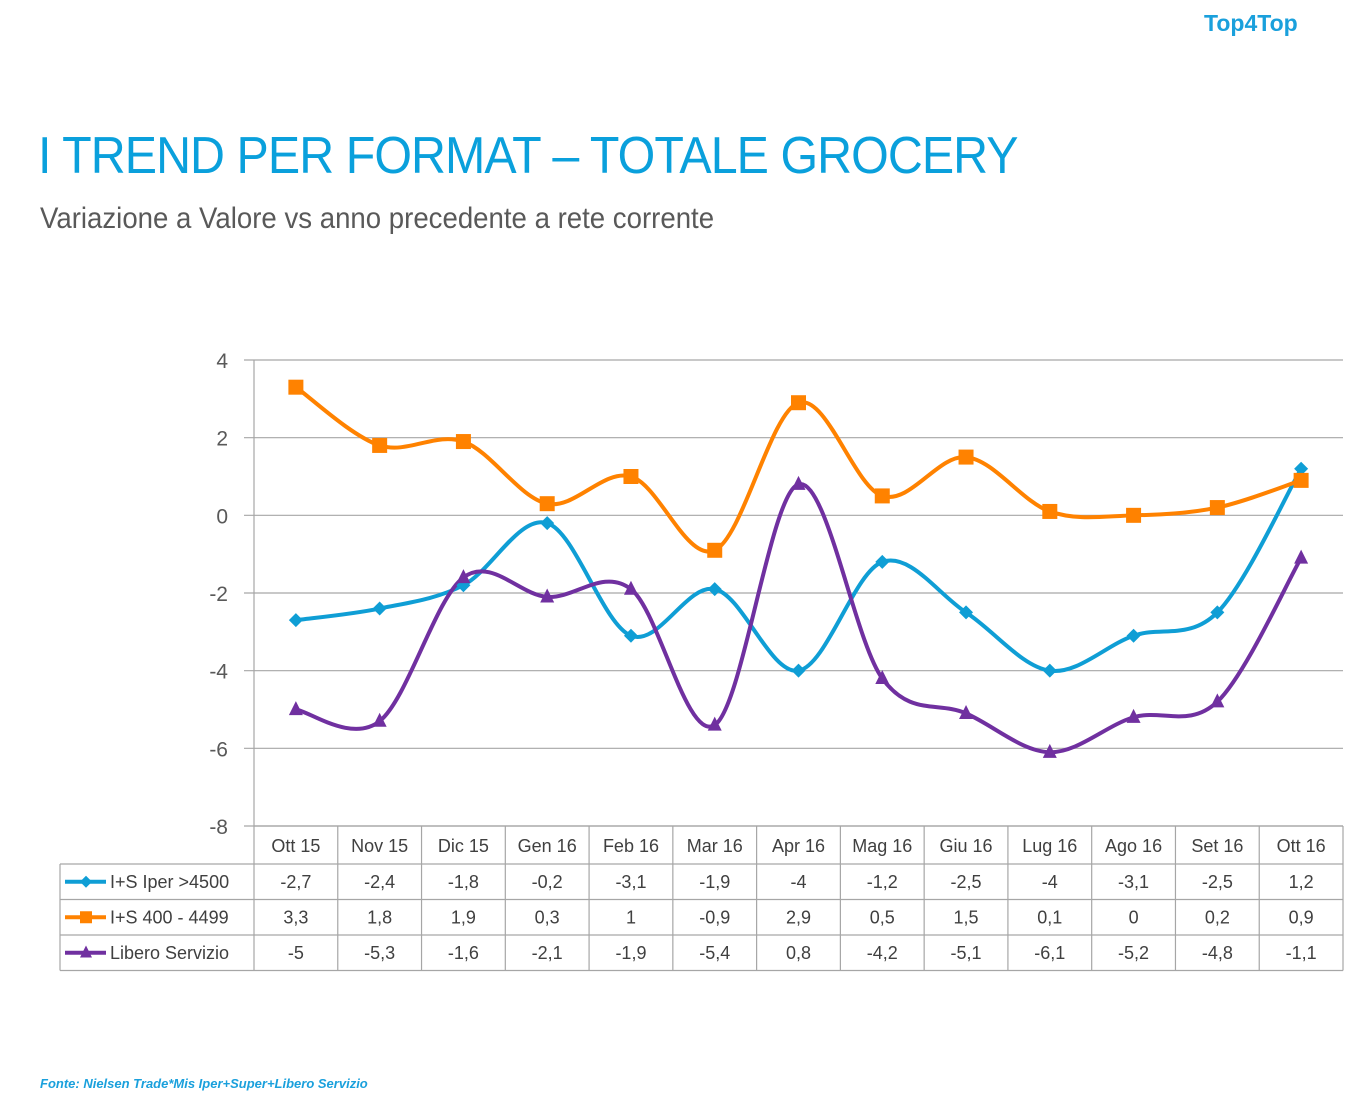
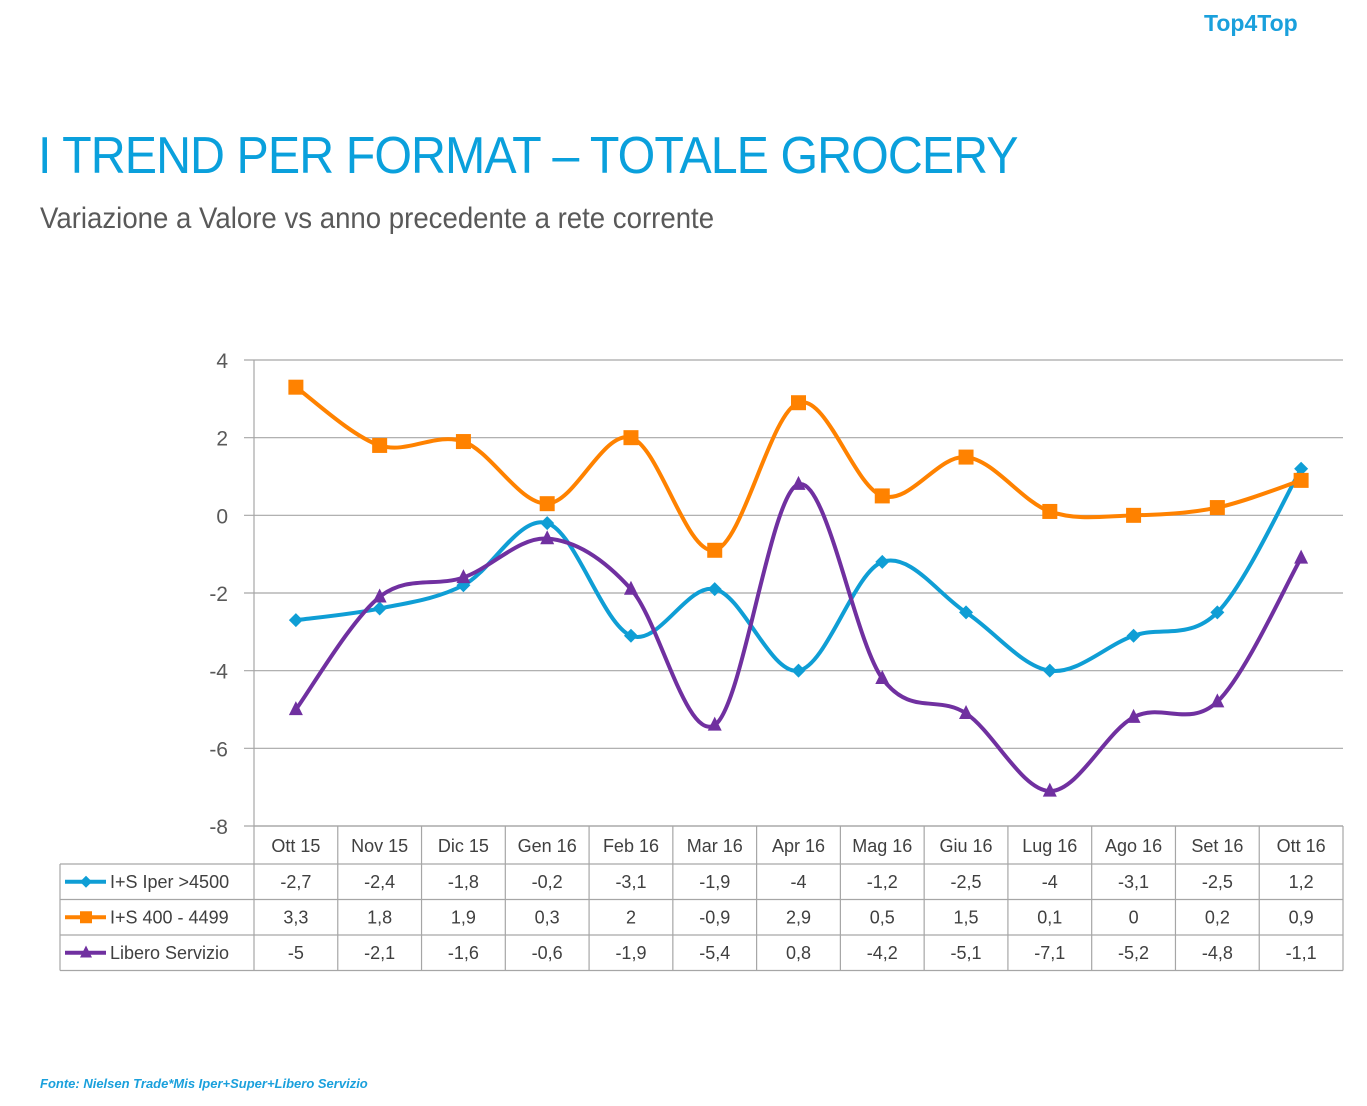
Libero Servizio/Nov 15: -5,3 -> -2,1
Libero Servizio/Gen 16: -2,1 -> -0,6
I+S 400 - 4499/Feb 16: 1 -> 2
Libero Servizio/Lug 16: -6,1 -> -7,1
